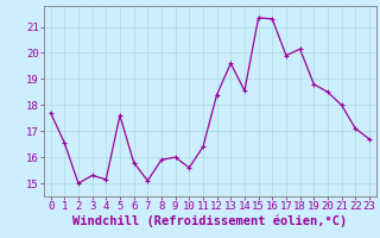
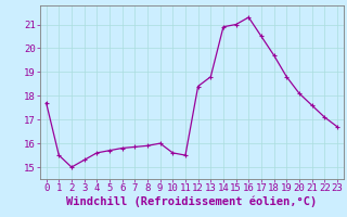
1: 16.55 -> 15.50
4: 15.15 -> 15.60
5: 17.60 -> 15.70
7: 15.10 -> 15.85
11: 16.40 -> 15.50
13: 19.60 -> 18.80
14: 18.55 -> 20.90
15: 21.35 -> 21.00
17: 19.90 -> 20.50
18: 20.15 -> 19.70
20: 18.50 -> 18.10
21: 18.00 -> 17.60
